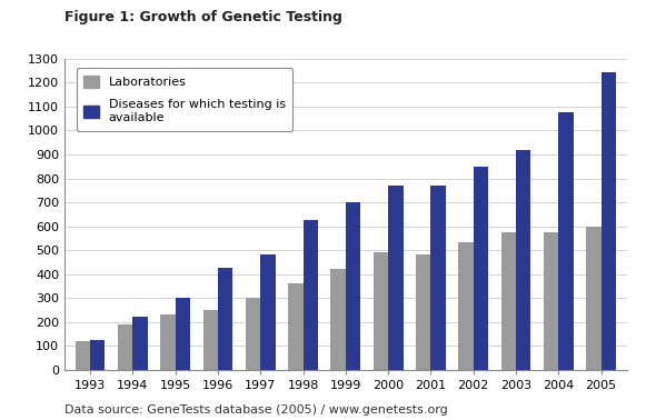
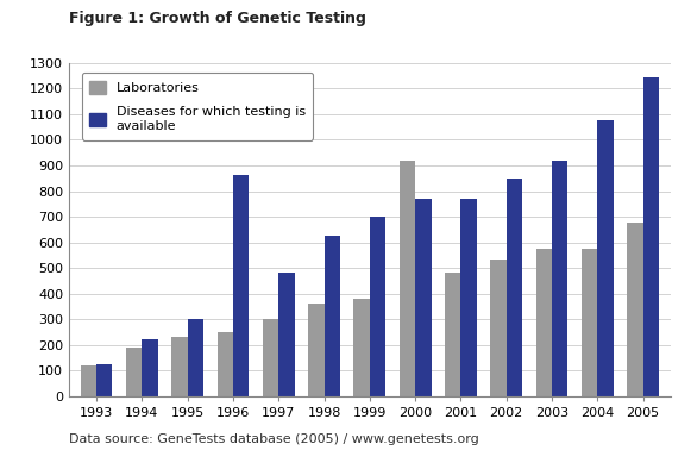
Diseases for which testing is available/1996: 425 -> 865
Laboratories/1999: 420 -> 380
Laboratories/2000: 490 -> 920
Laboratories/2005: 600 -> 675
